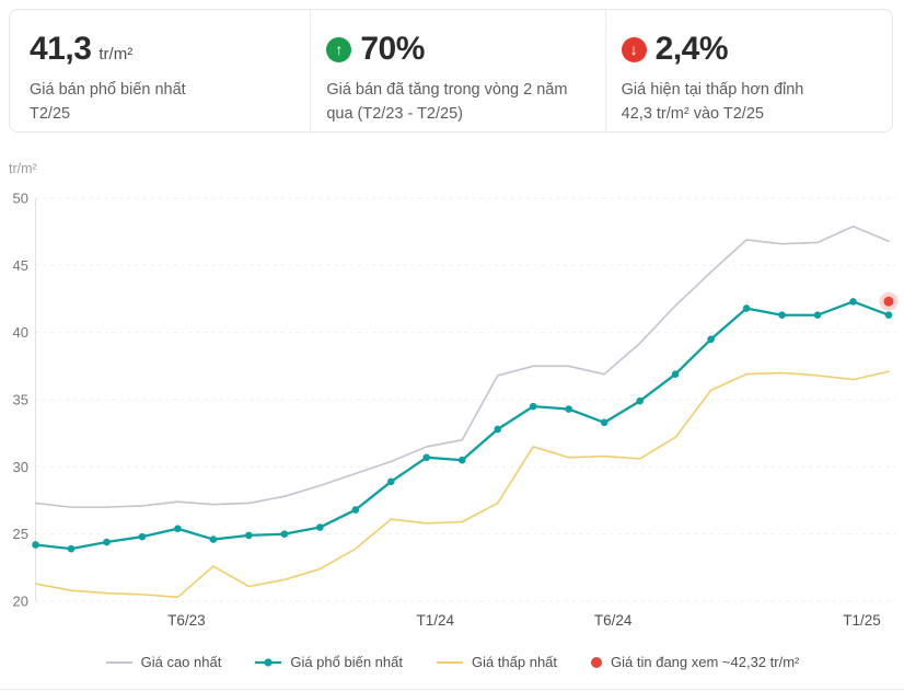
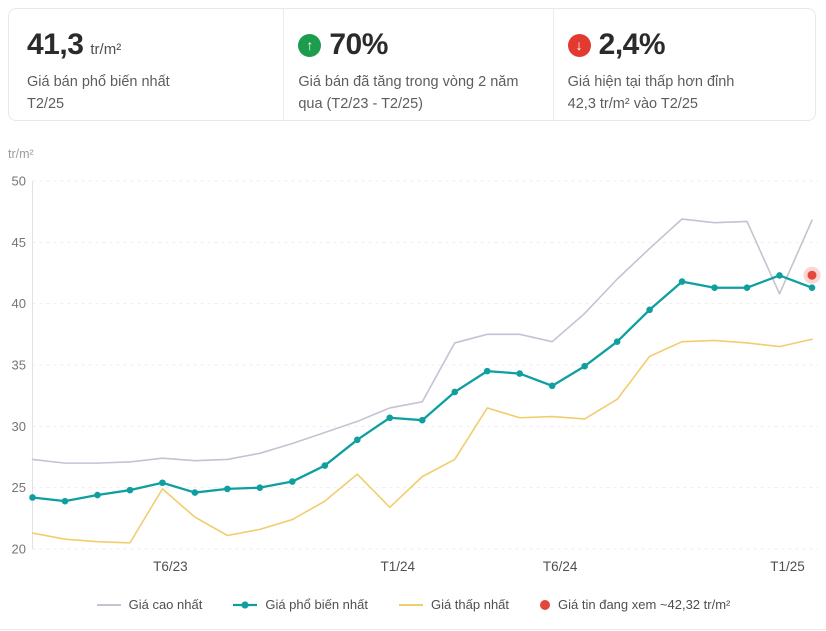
Giá thấp nhất/T6/23: 20.3 -> 24.9
Giá thấp nhất/T1/24: 25.8 -> 23.4
Giá cao nhất/T1/25: 47.9 -> 40.8
